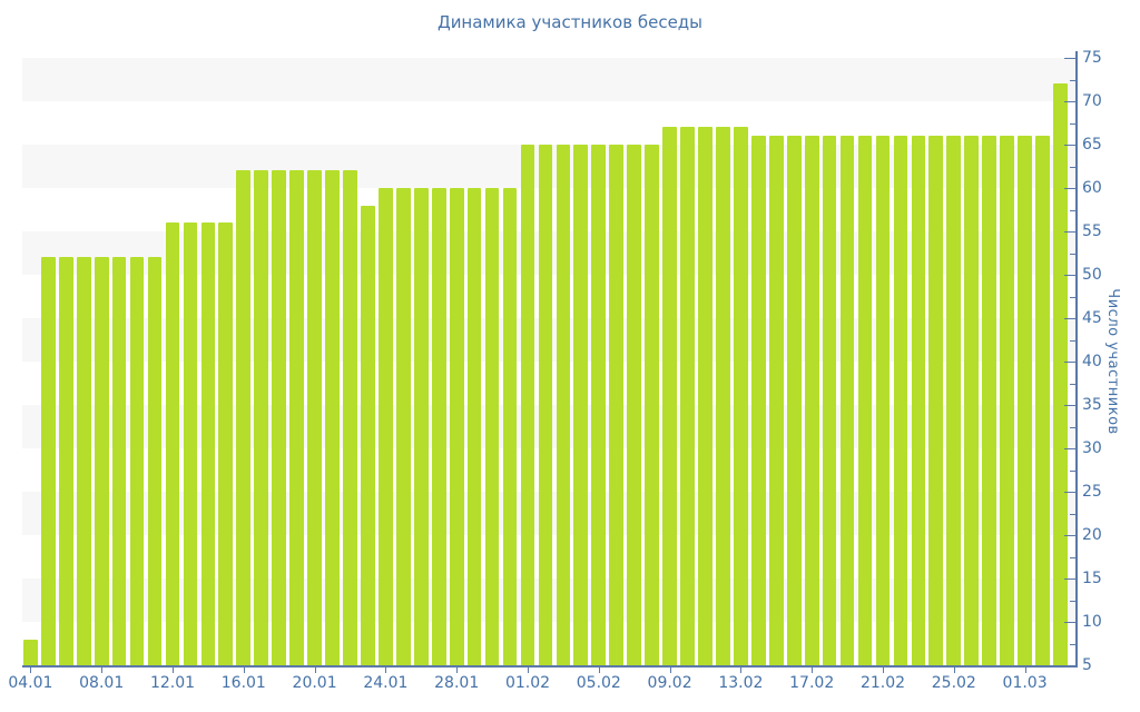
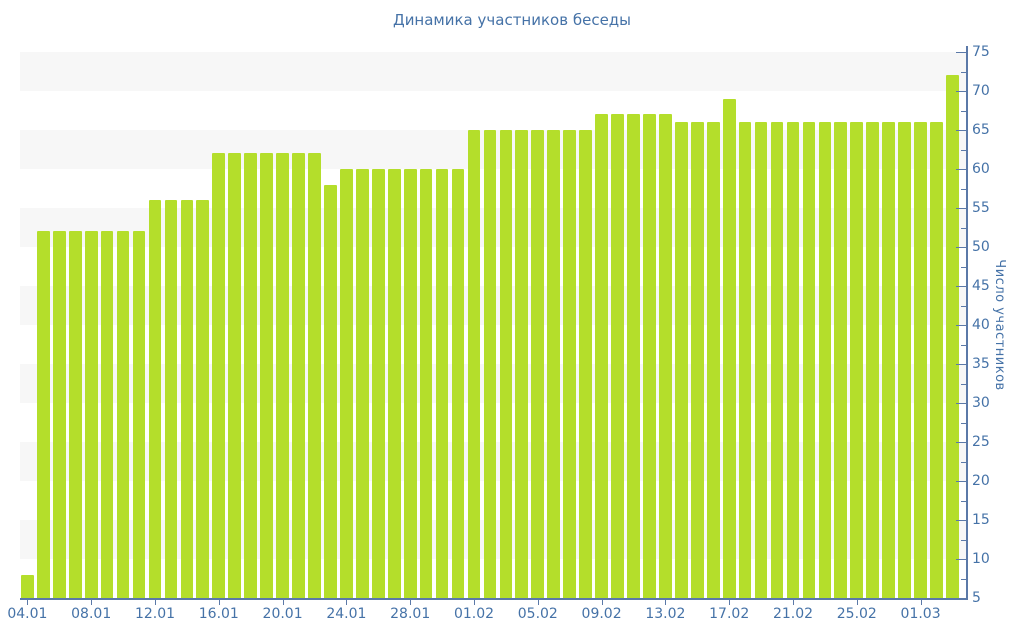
17.02: 66 -> 69
